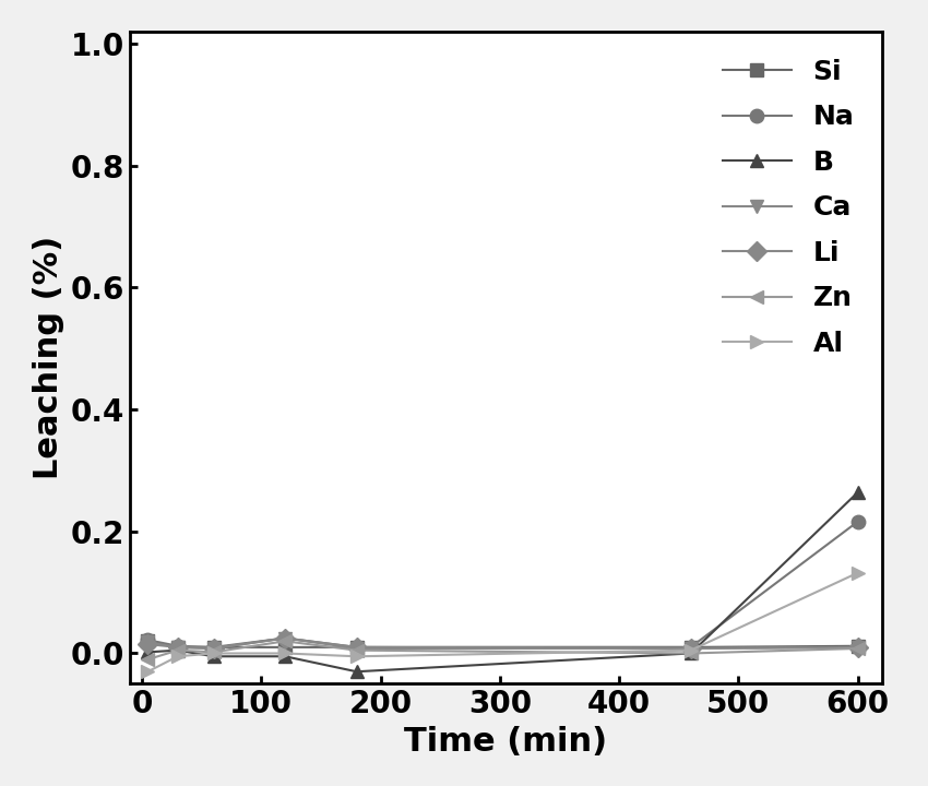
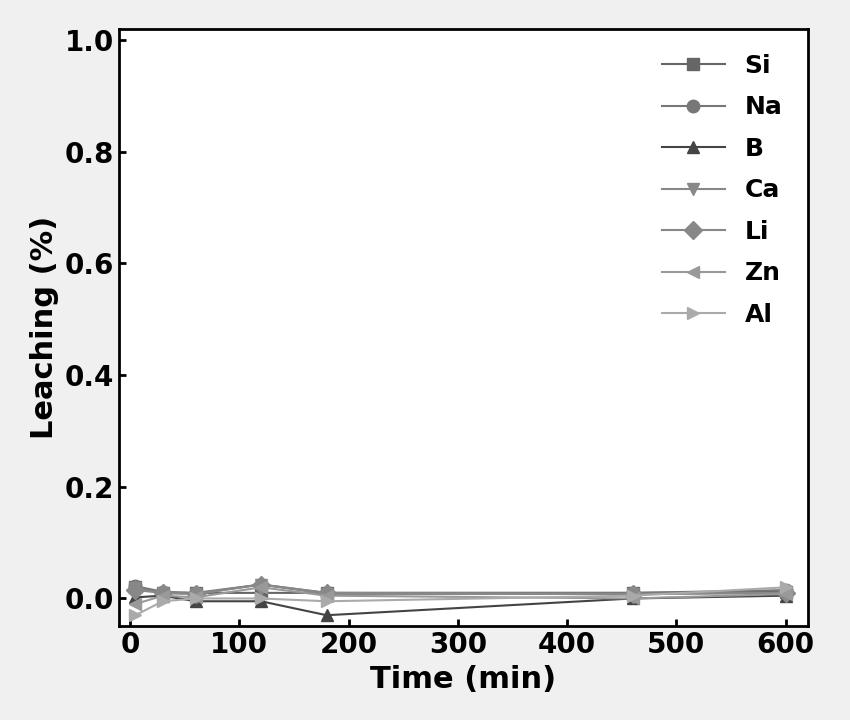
Na/600: 0.216 -> 0.015
B/600: 0.264 -> 0.005
Al/600: 0.132 -> 0.020
